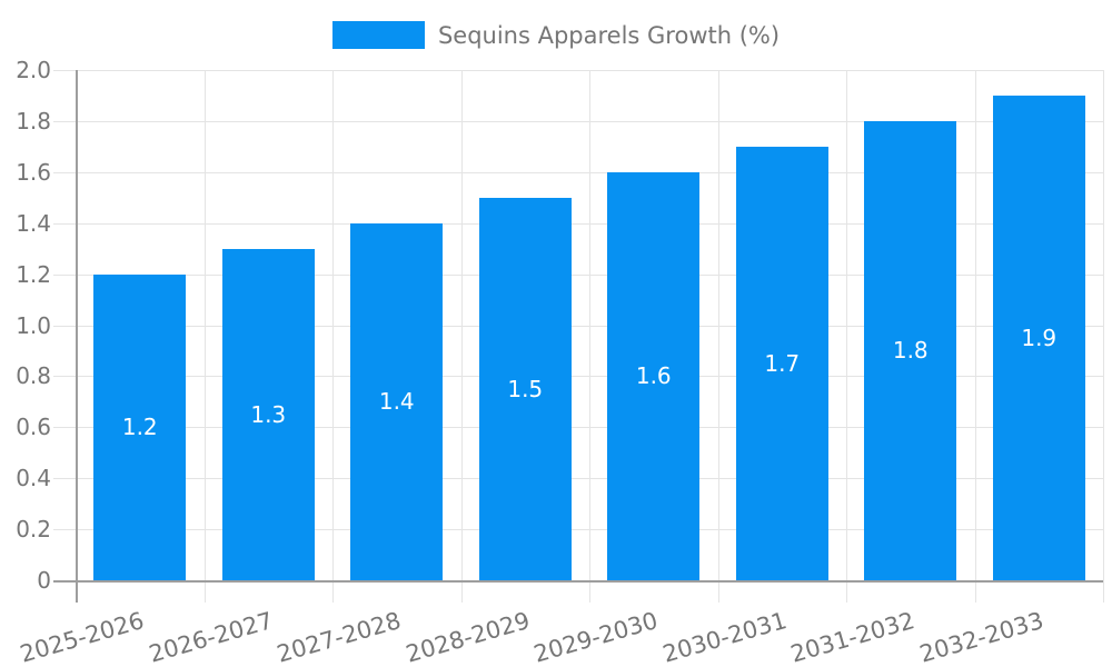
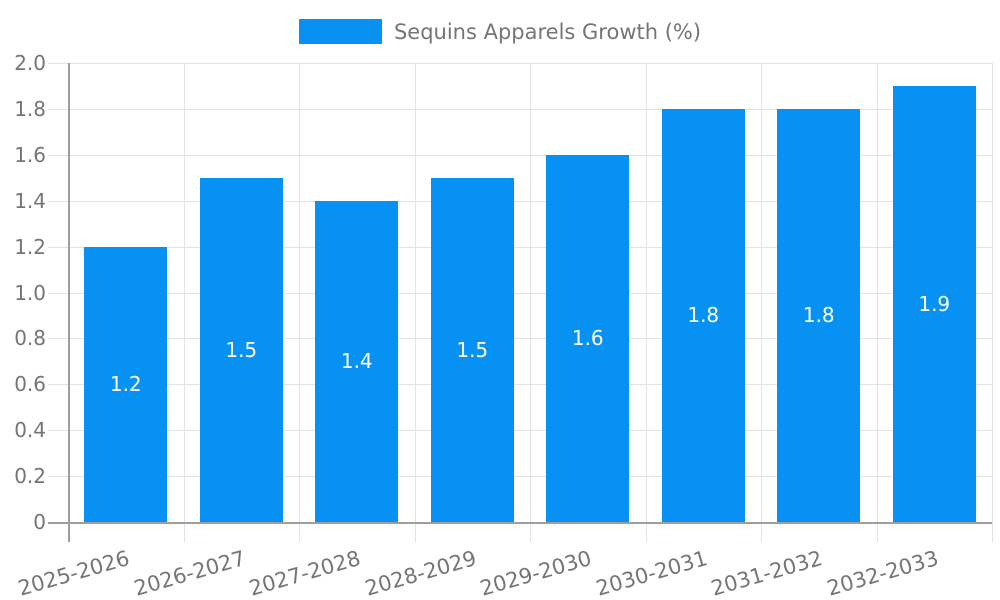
2026-2027: 1.3 -> 1.5
2030-2031: 1.7 -> 1.8
